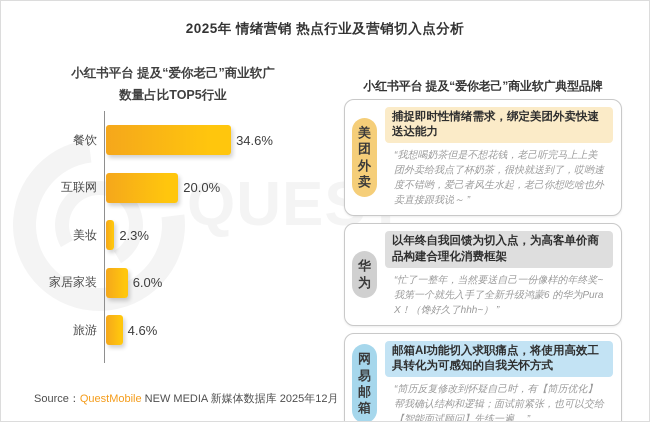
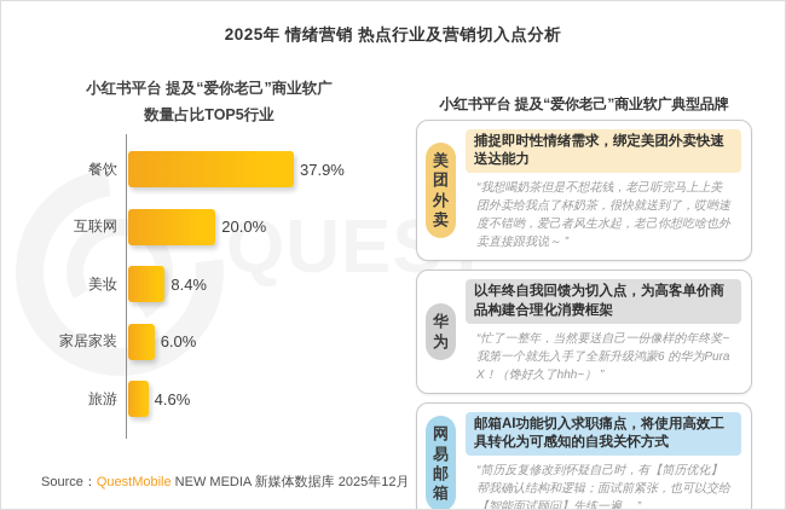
餐饮: 34.6% -> 37.9%
美妆: 2.3% -> 8.4%
